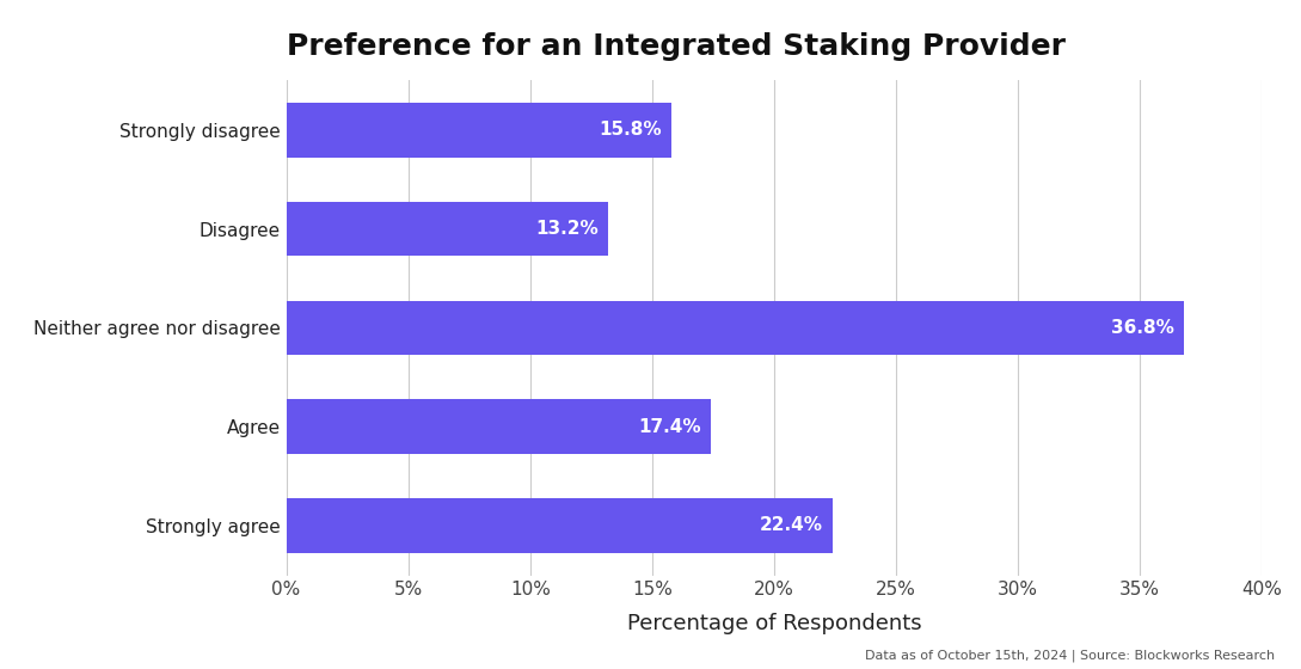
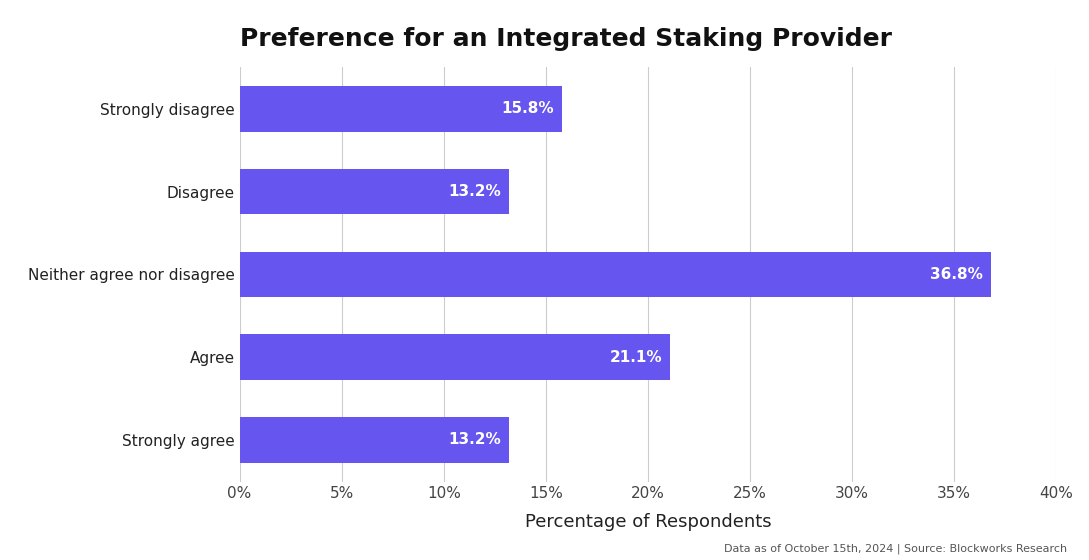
Agree: 17.4% -> 21.1%
Strongly agree: 22.4% -> 13.2%
